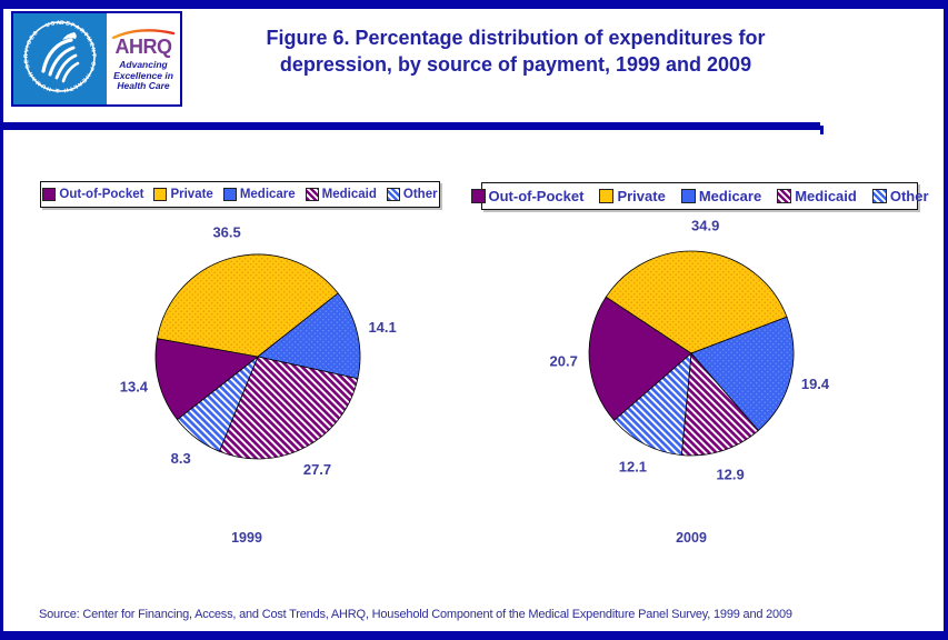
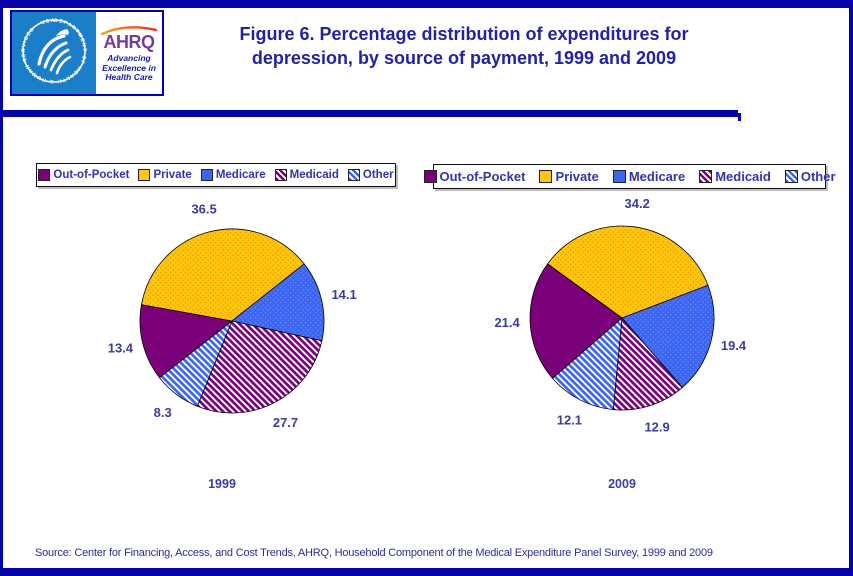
2009/Out-of-Pocket: 20.7 -> 21.4
2009/Private: 34.9 -> 34.2
